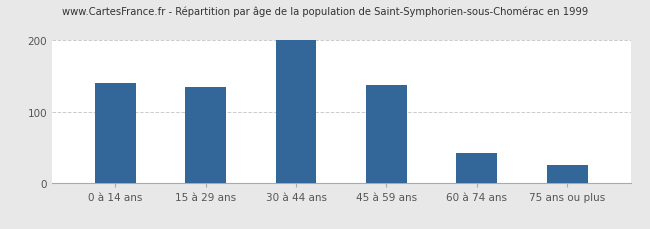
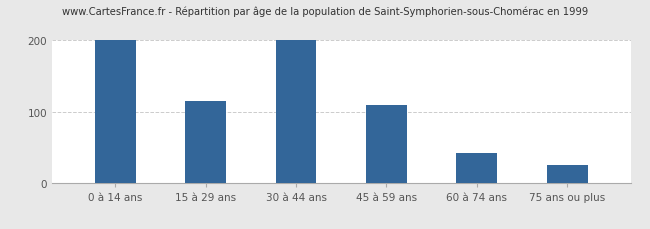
0 à 14 ans: 140 -> 200
15 à 29 ans: 134 -> 115
45 à 59 ans: 138 -> 110
